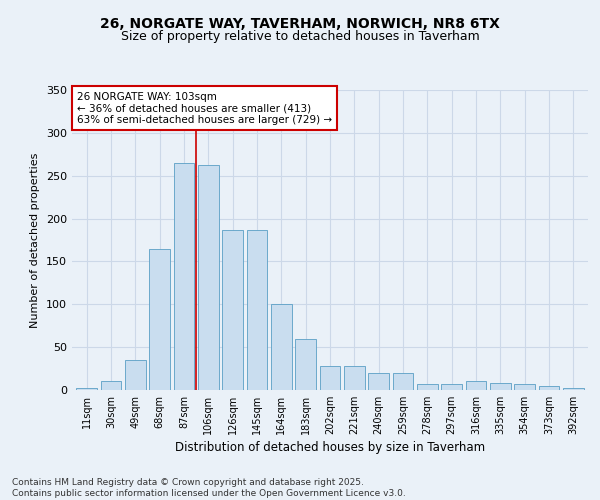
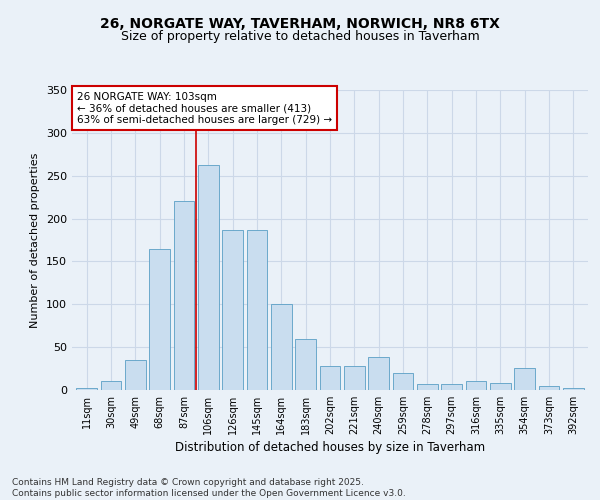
87sqm: 265 -> 220
240sqm: 20 -> 38
354sqm: 7 -> 26
